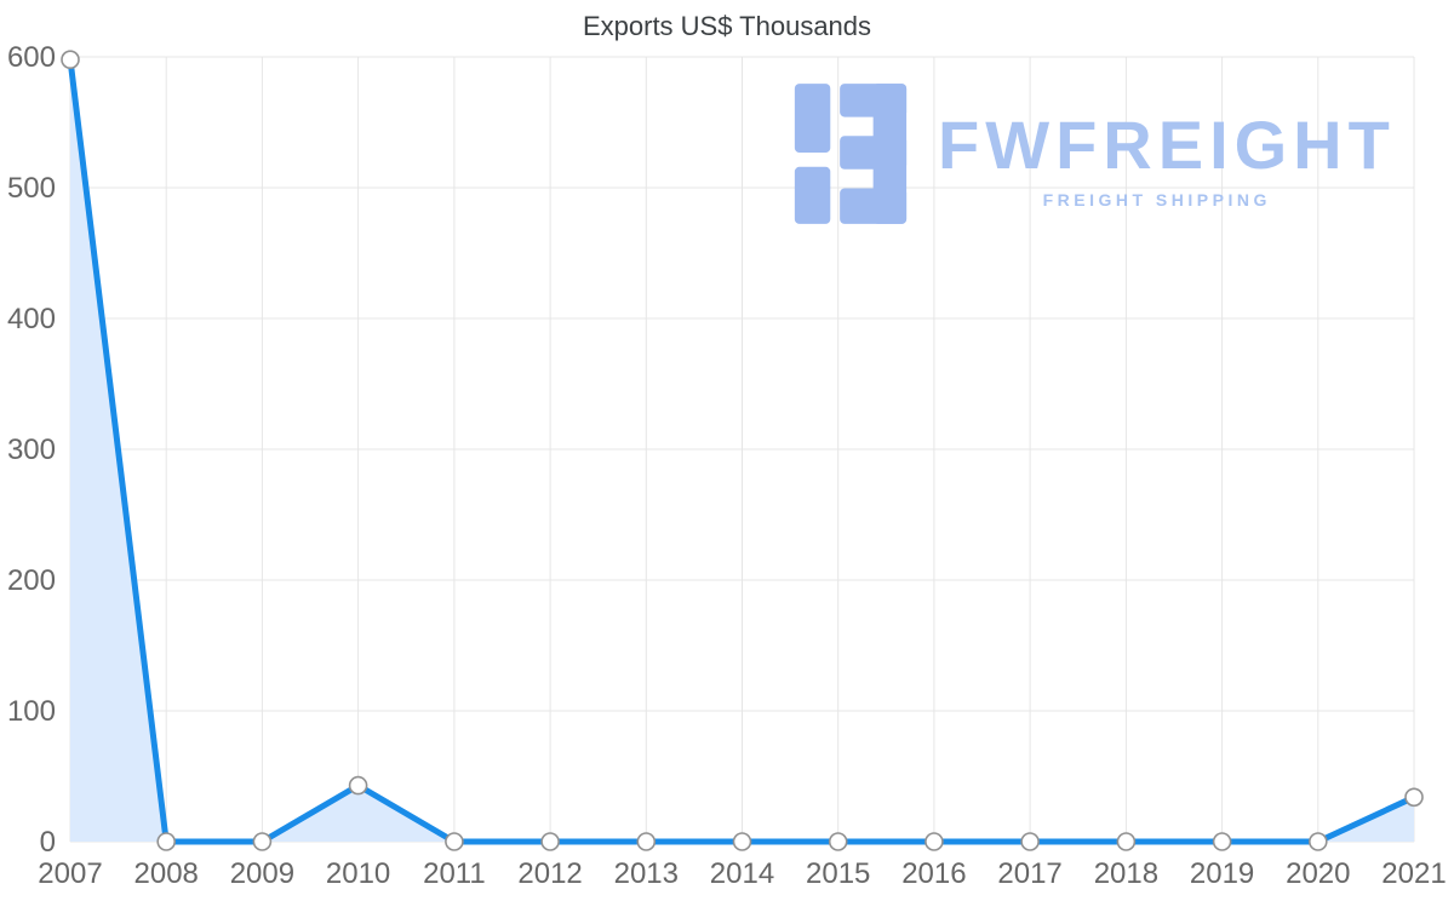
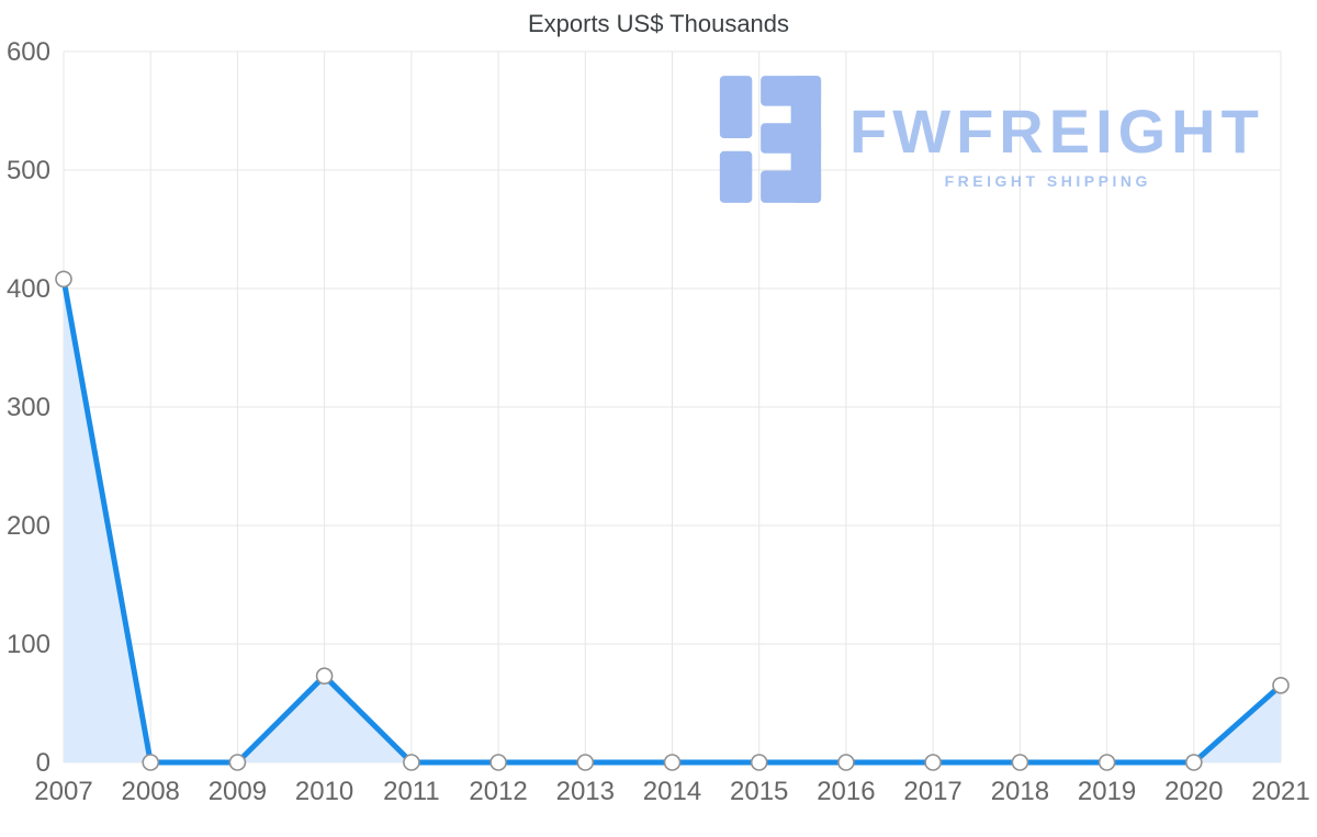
2007: 598 -> 408
2010: 43 -> 73
2021: 34 -> 65
